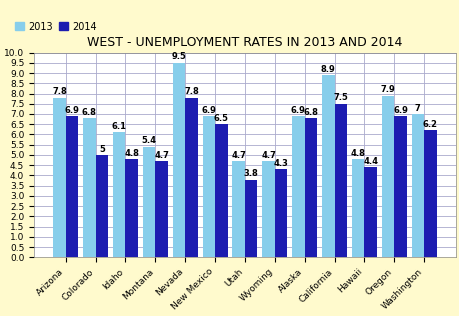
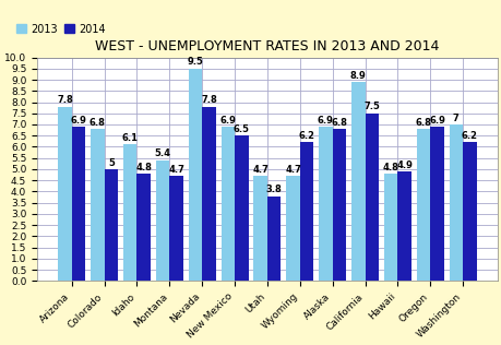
2014/Wyoming: 4.3 -> 6.2
2014/Hawaii: 4.4 -> 4.9
2013/Oregon: 7.9 -> 6.8
